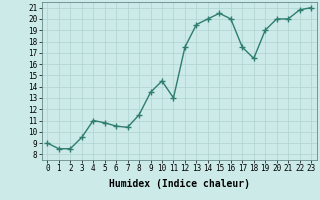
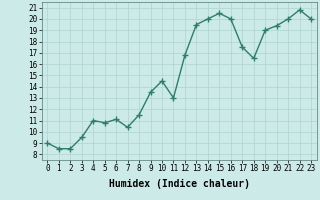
6: 10.5 -> 11.1
12: 17.5 -> 16.8
20: 20.0 -> 19.4
23: 21.0 -> 20.0
